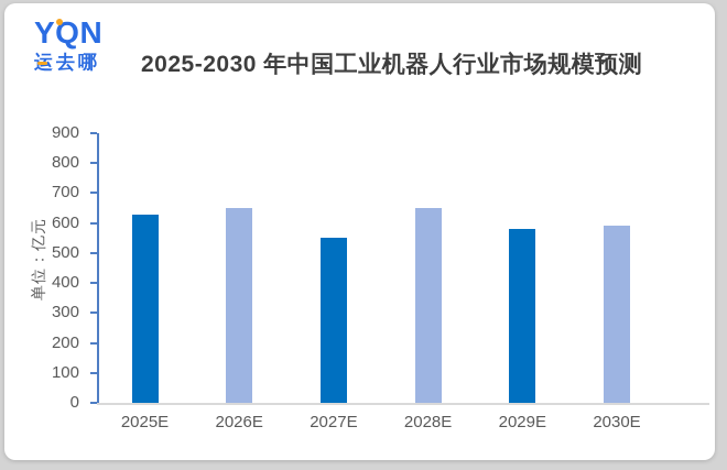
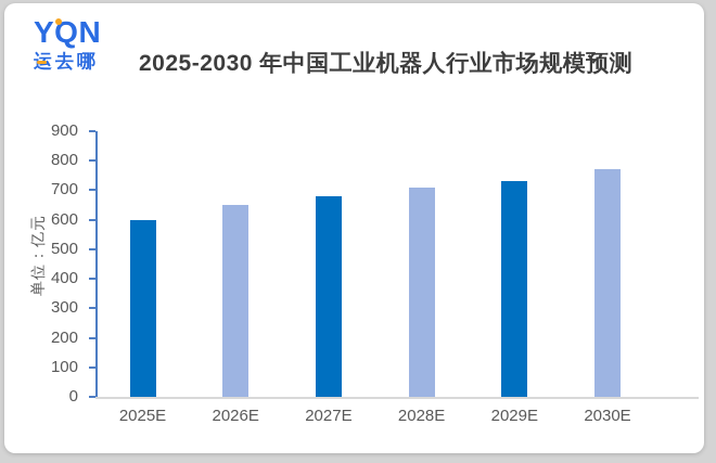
2025E: 630 -> 600
2027E: 550 -> 680
2028E: 650 -> 710
2029E: 580 -> 730
2030E: 590 -> 770
